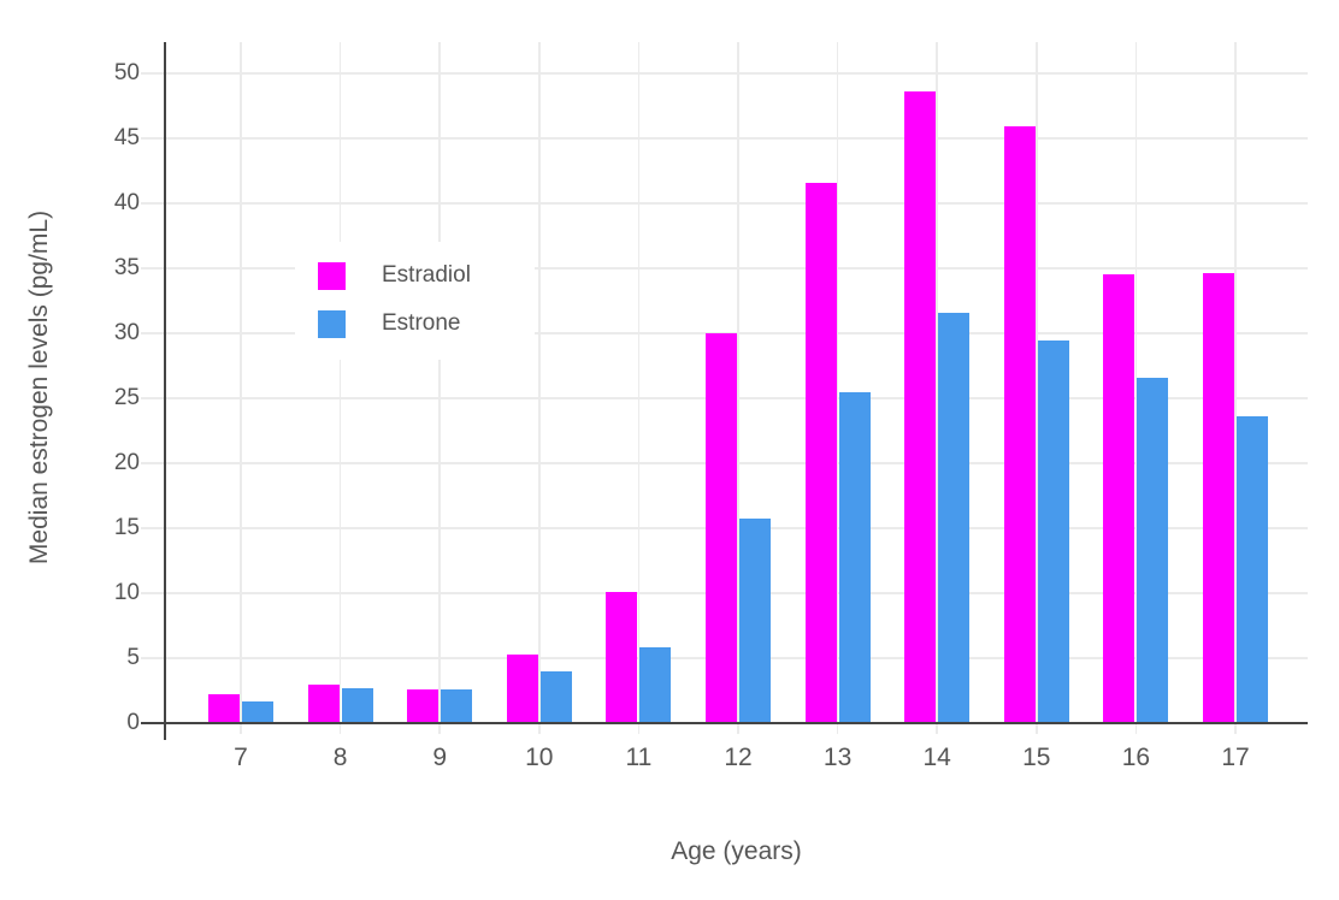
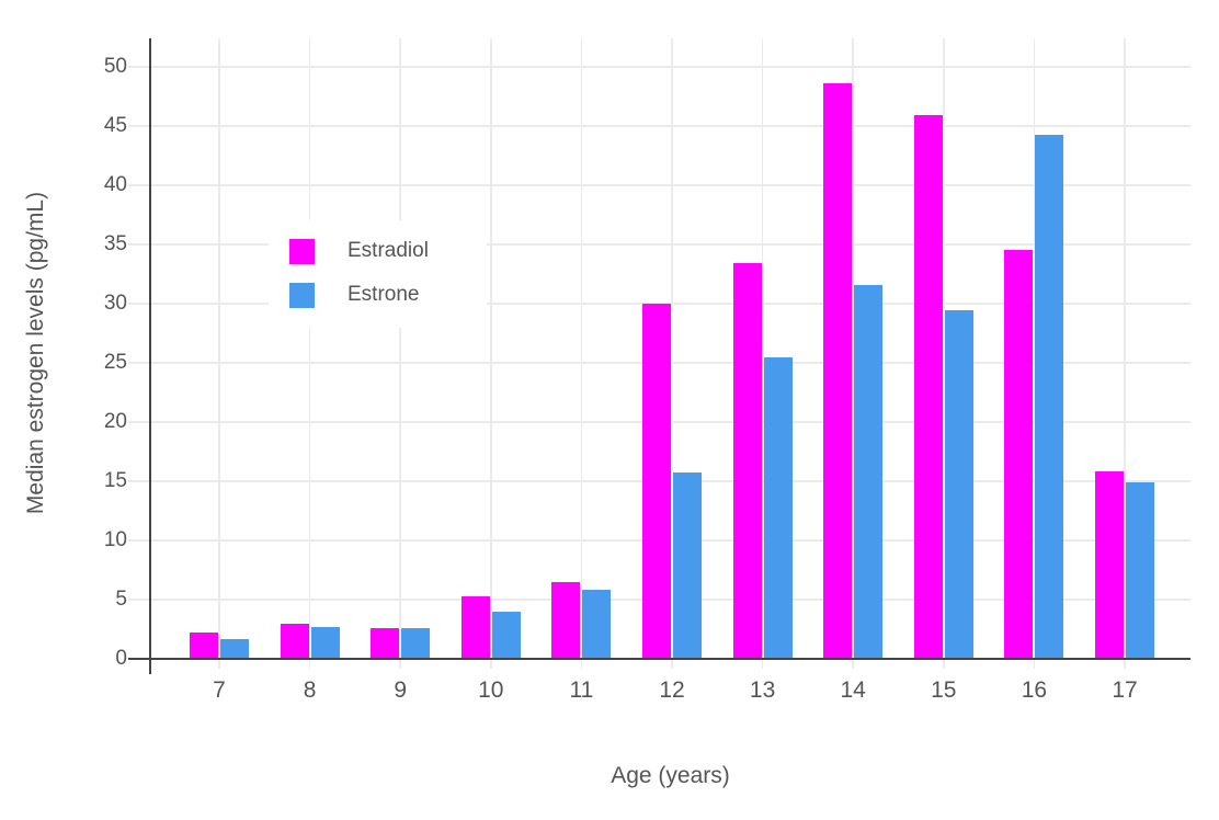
Estradiol/11: 10.1 -> 6.5
Estradiol/13: 41.6 -> 33.4
Estrone/16: 26.6 -> 44.3
Estradiol/17: 34.6 -> 15.8
Estrone/17: 23.6 -> 14.9
